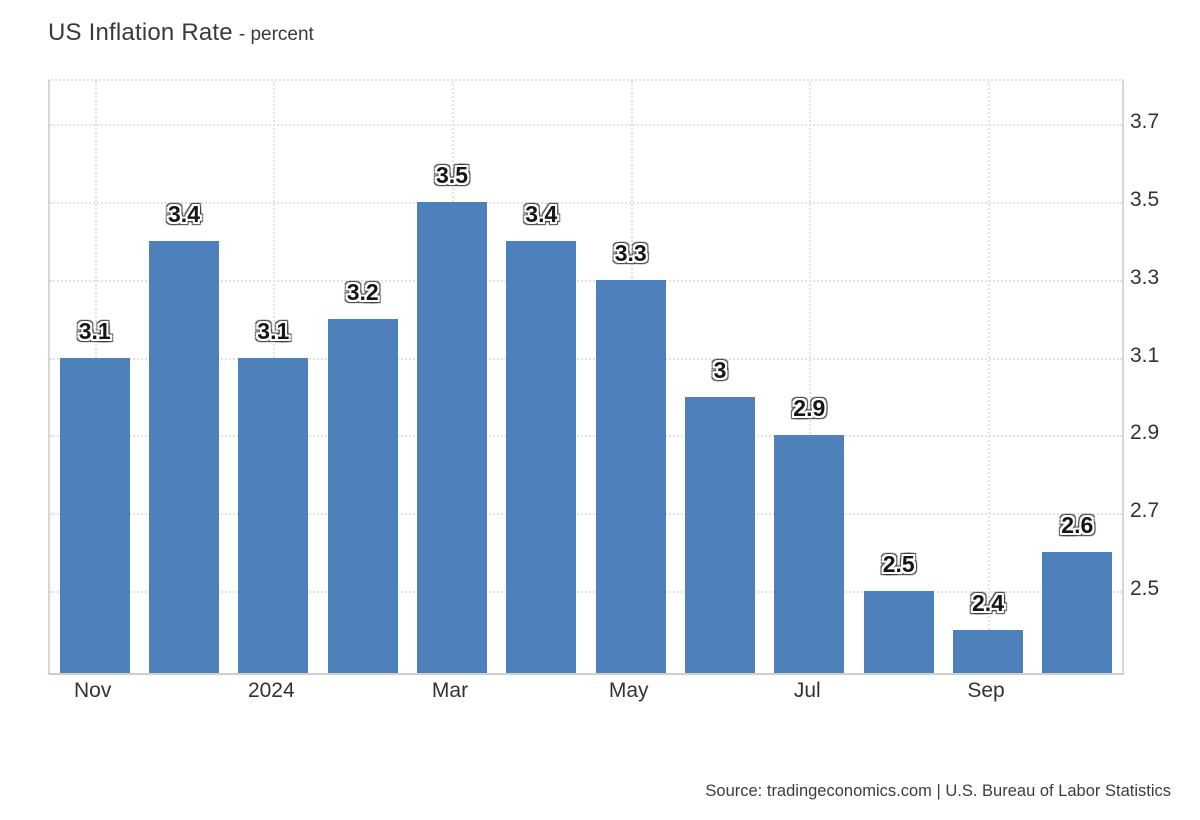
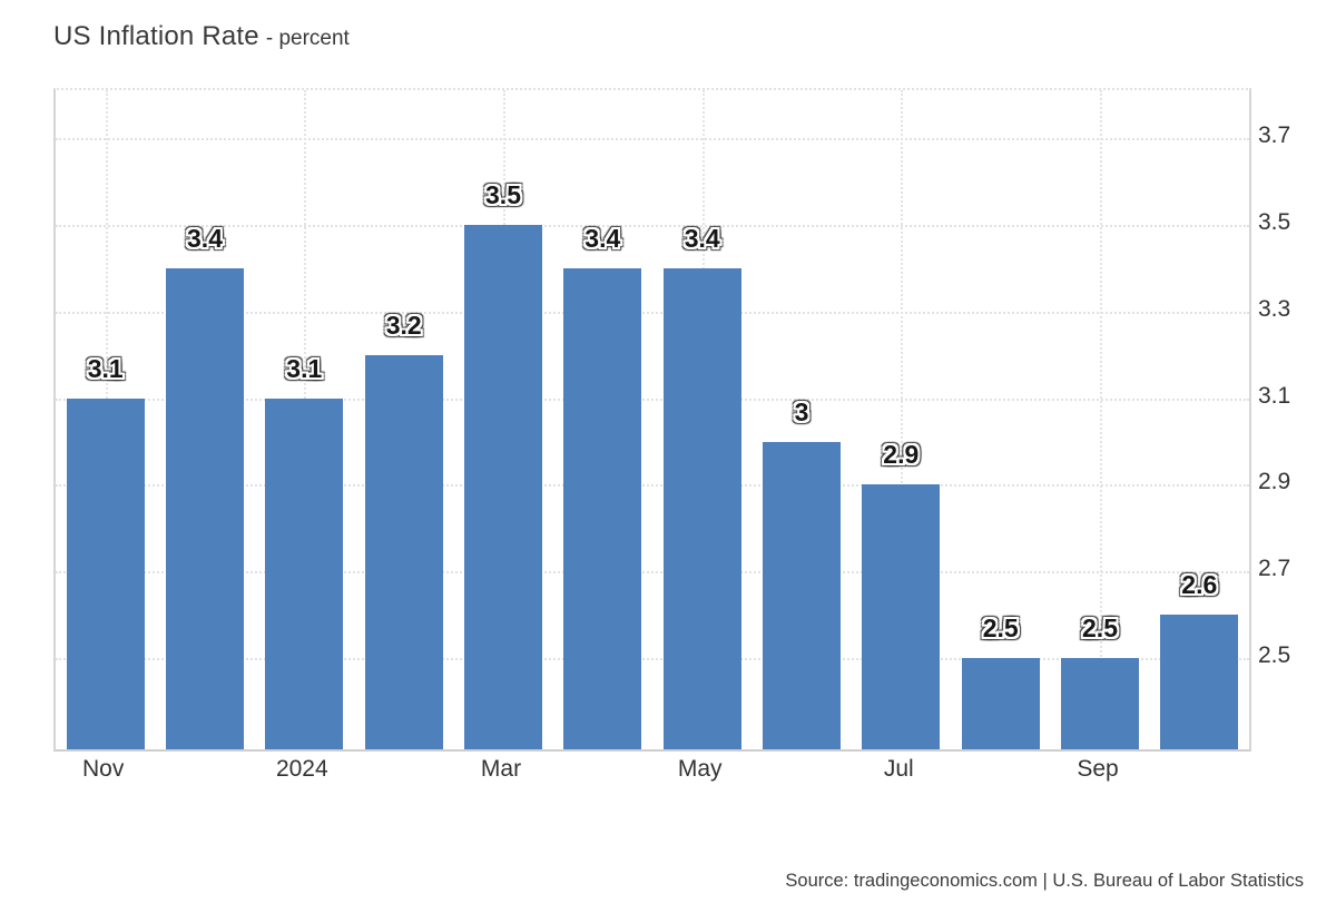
May: 3.3 -> 3.4
Sep: 2.4 -> 2.5
